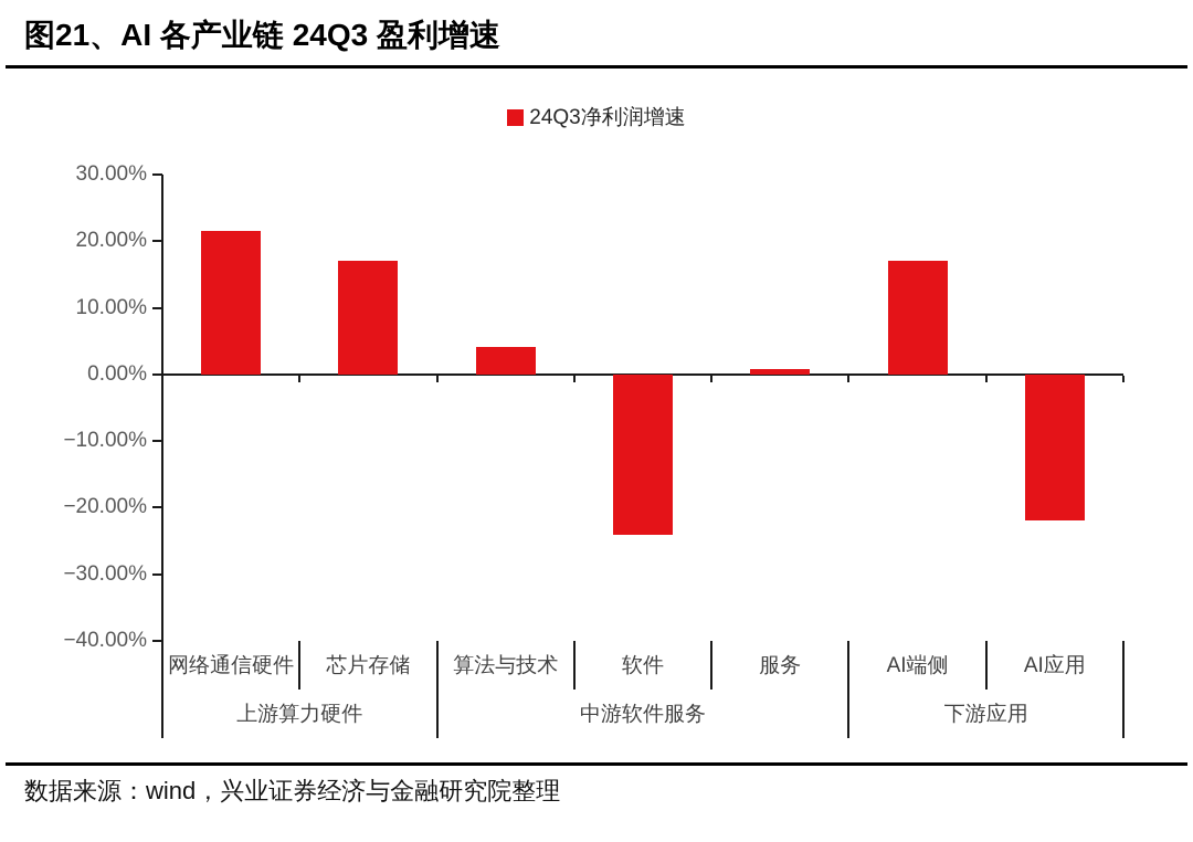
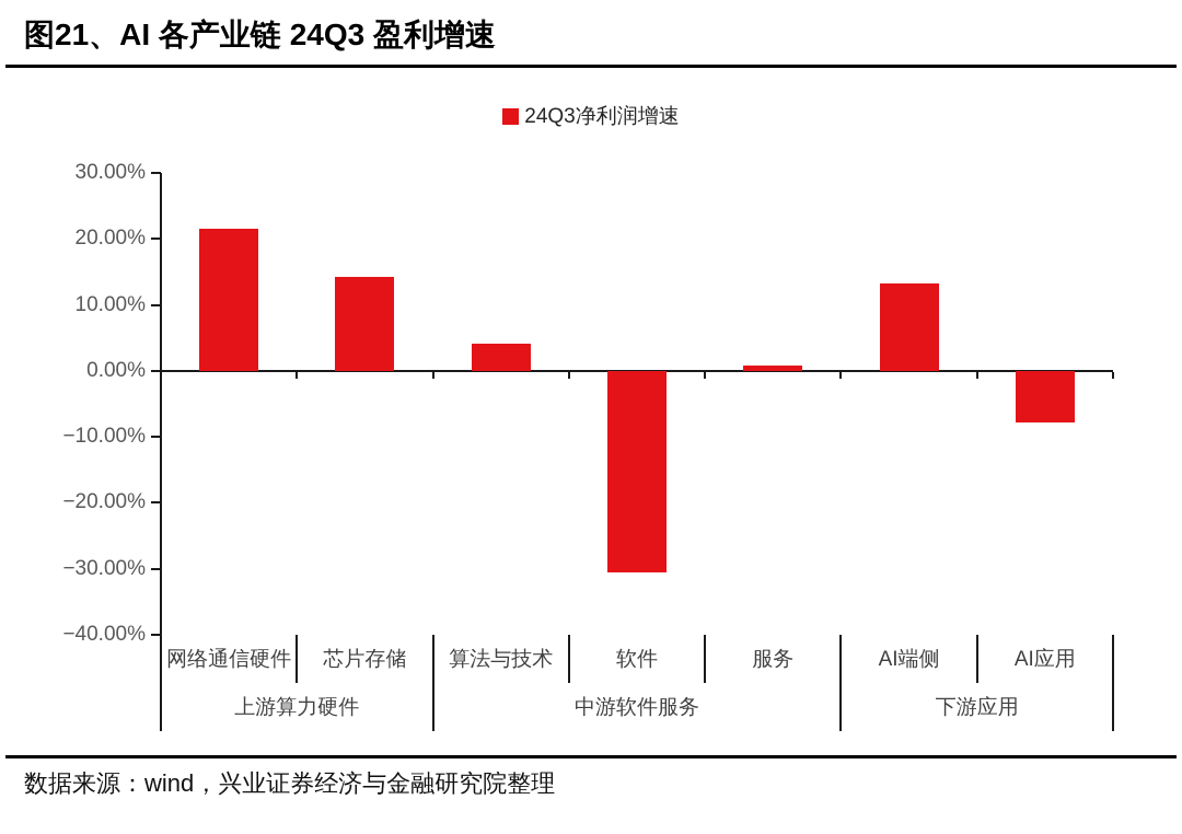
芯片存储: 17% -> 14%
软件: -24% -> -31%
AI端侧: 17% -> 13%
AI应用: -22% -> -8%
